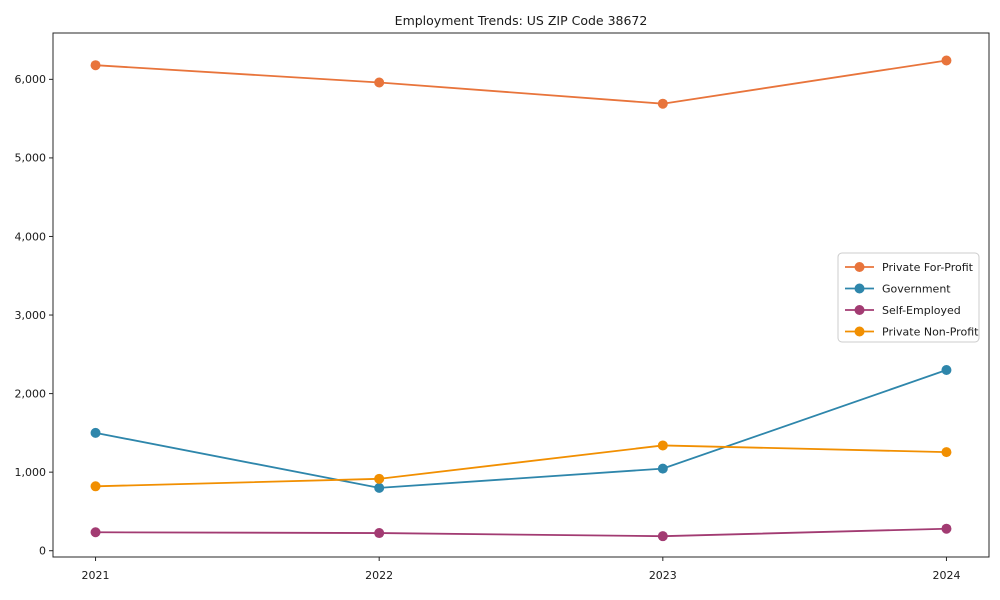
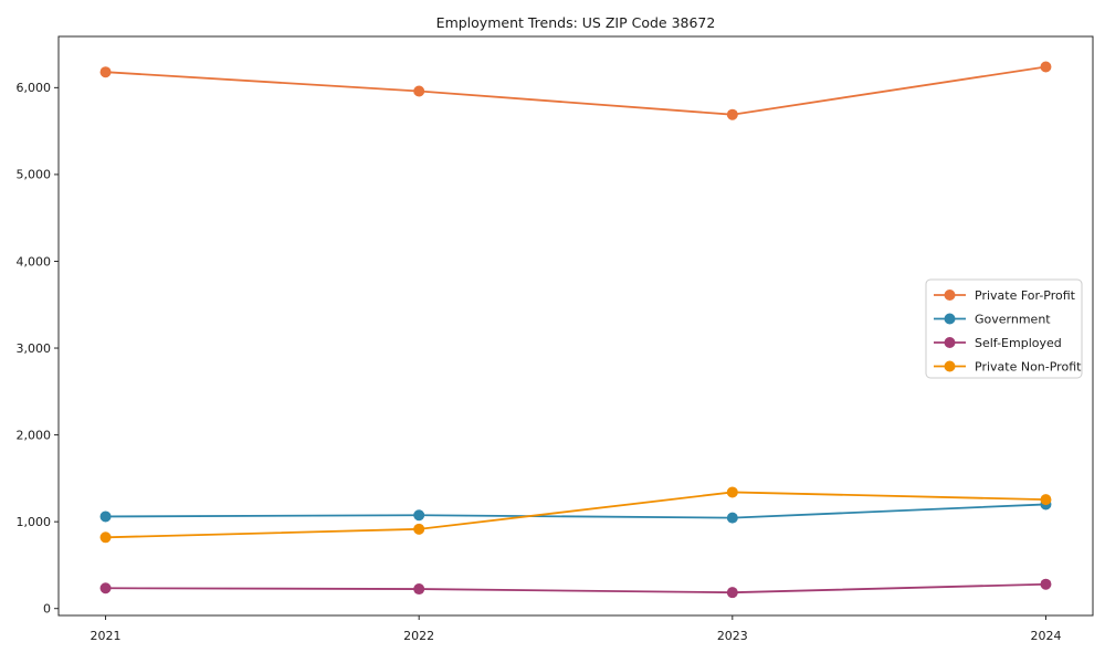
Government/2021: 1500 -> 1100
Government/2022: 800 -> 1100
Government/2024: 2300 -> 1200
